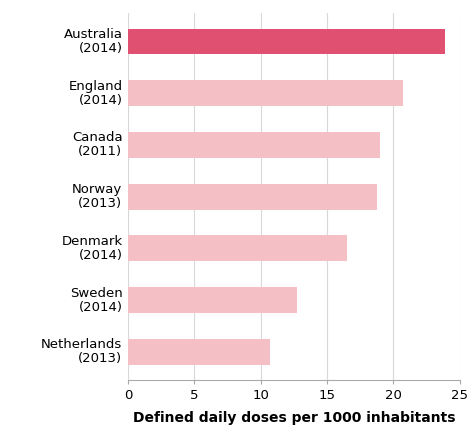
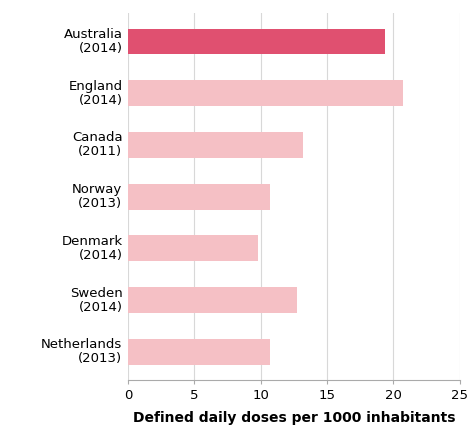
Australia (2014): 23.9 -> 19.4
Canada (2011): 19.0 -> 13.2
Norway (2013): 18.8 -> 10.7
Denmark (2014): 16.5 -> 9.8
